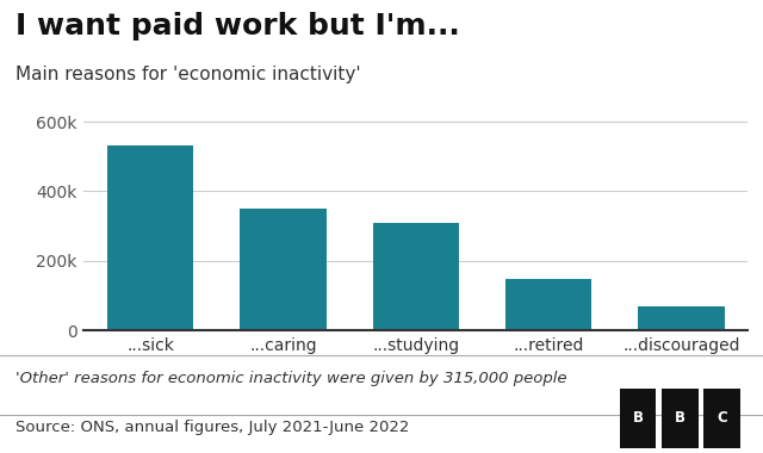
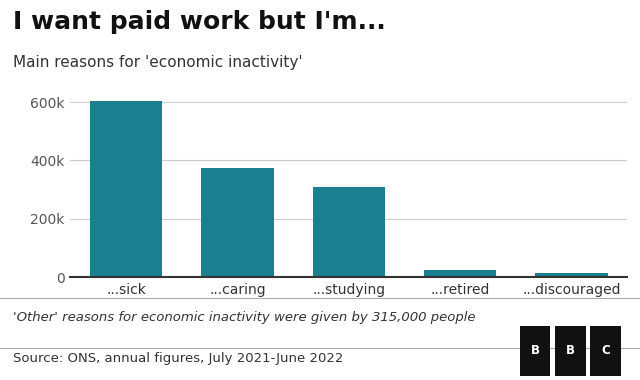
...sick: 530k -> 605k
...caring: 350k -> 375k
...retired: 150k -> 27k
...discouraged: 70k -> 14k
